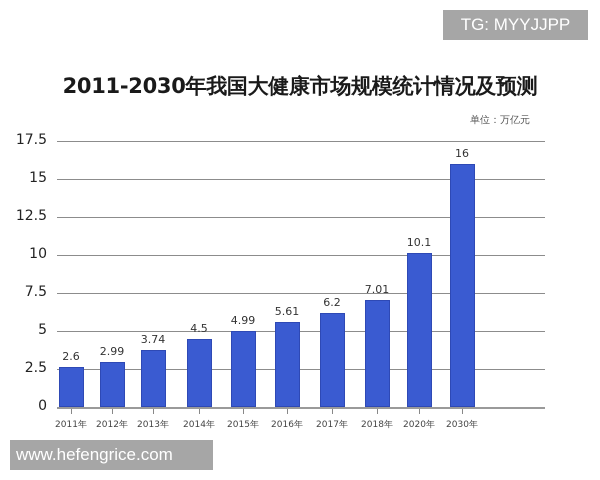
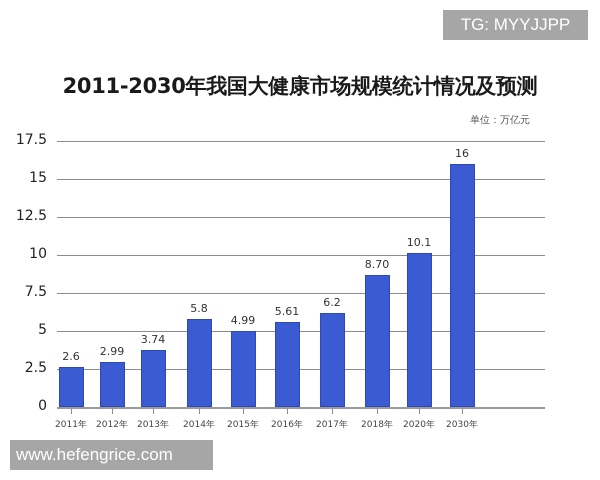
2014年: 4.5 -> 5.8
2018年: 7.01 -> 8.70
